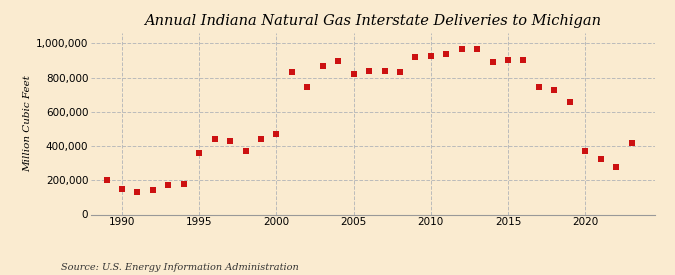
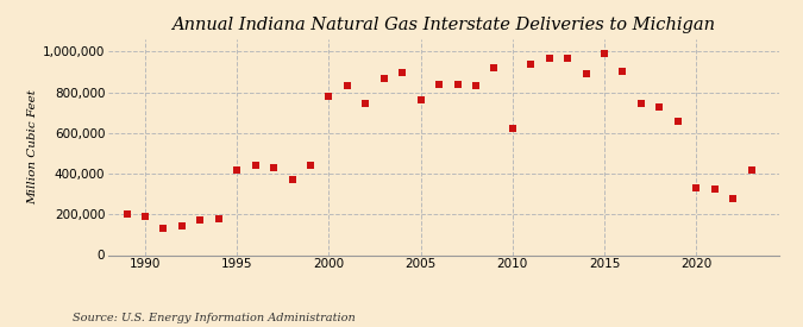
1990: 150,000 -> 190,000
1995: 360,000 -> 420,000
2000: 470,000 -> 780,000
2005: 820,000 -> 760,000
2010: 920,000 -> 620,000
2015: 900,000 -> 990,000
2020: 370,000 -> 330,000
